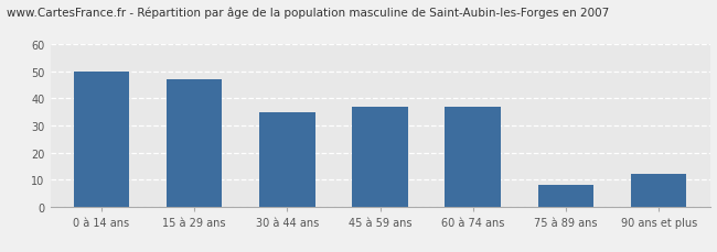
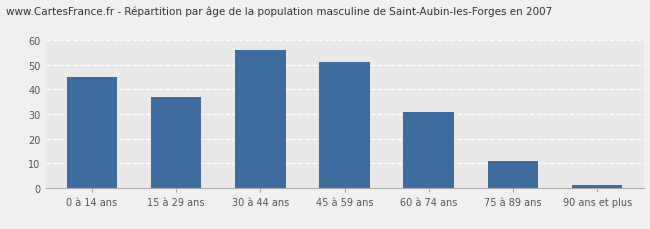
0 à 14 ans: 50 -> 45
15 à 29 ans: 47 -> 37
30 à 44 ans: 35 -> 56
45 à 59 ans: 37 -> 51
60 à 74 ans: 37 -> 31
75 à 89 ans: 8 -> 11
90 ans et plus: 12 -> 1
